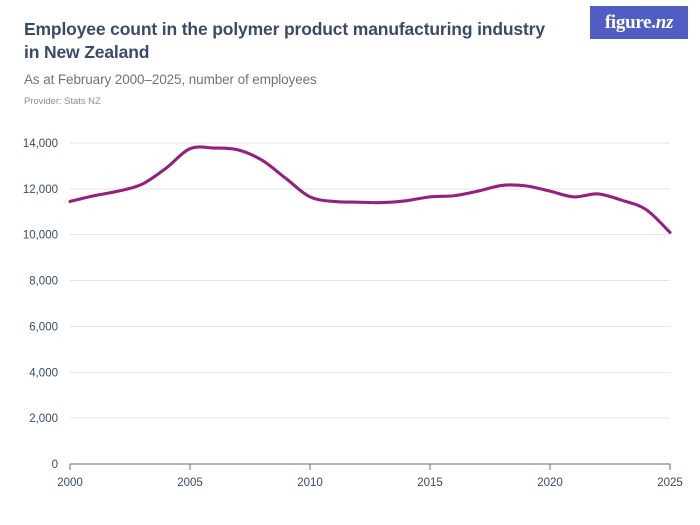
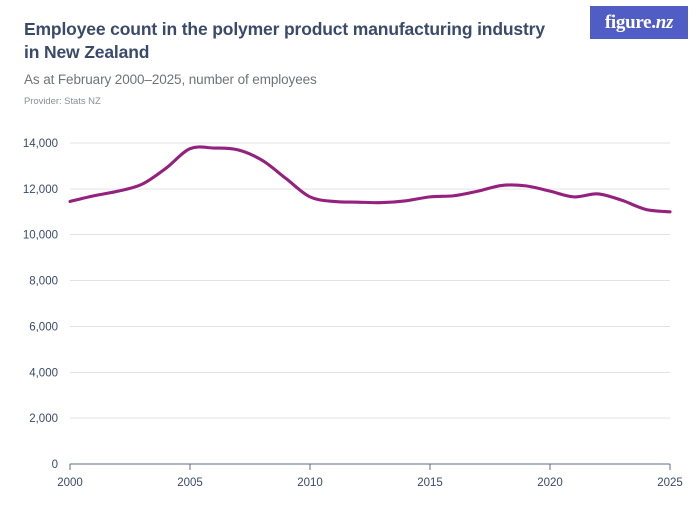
2025: 10100 -> 11000
